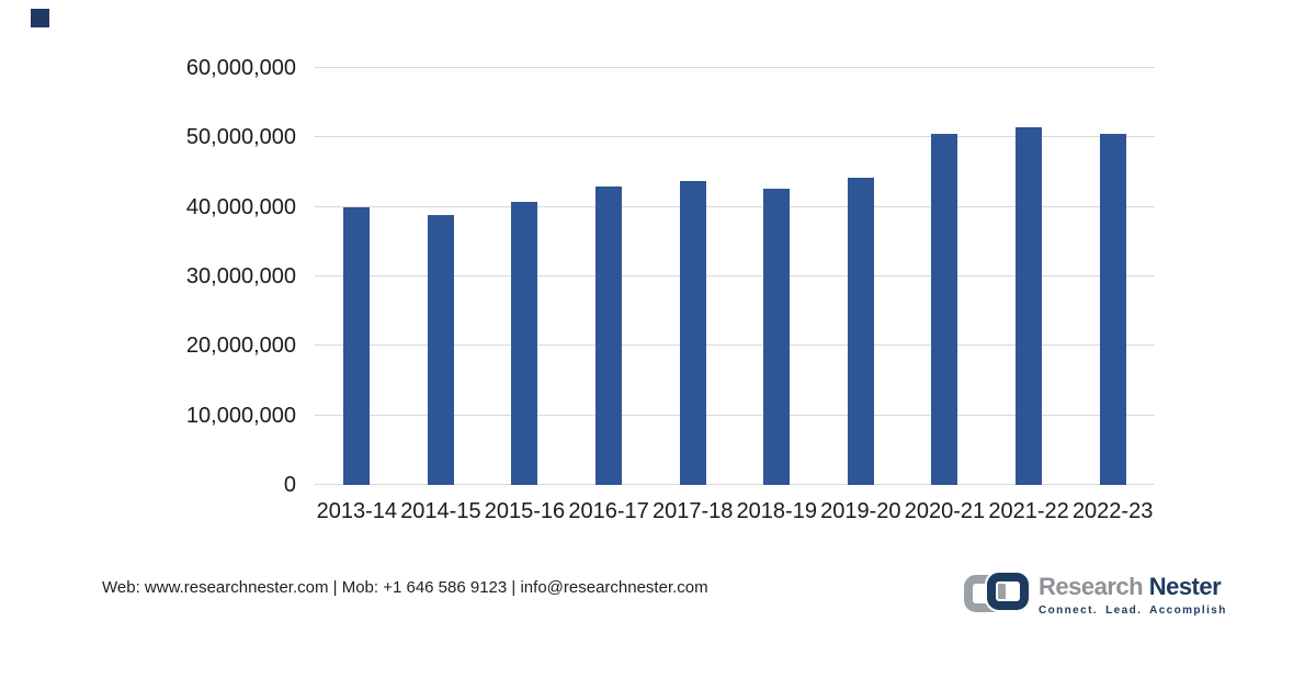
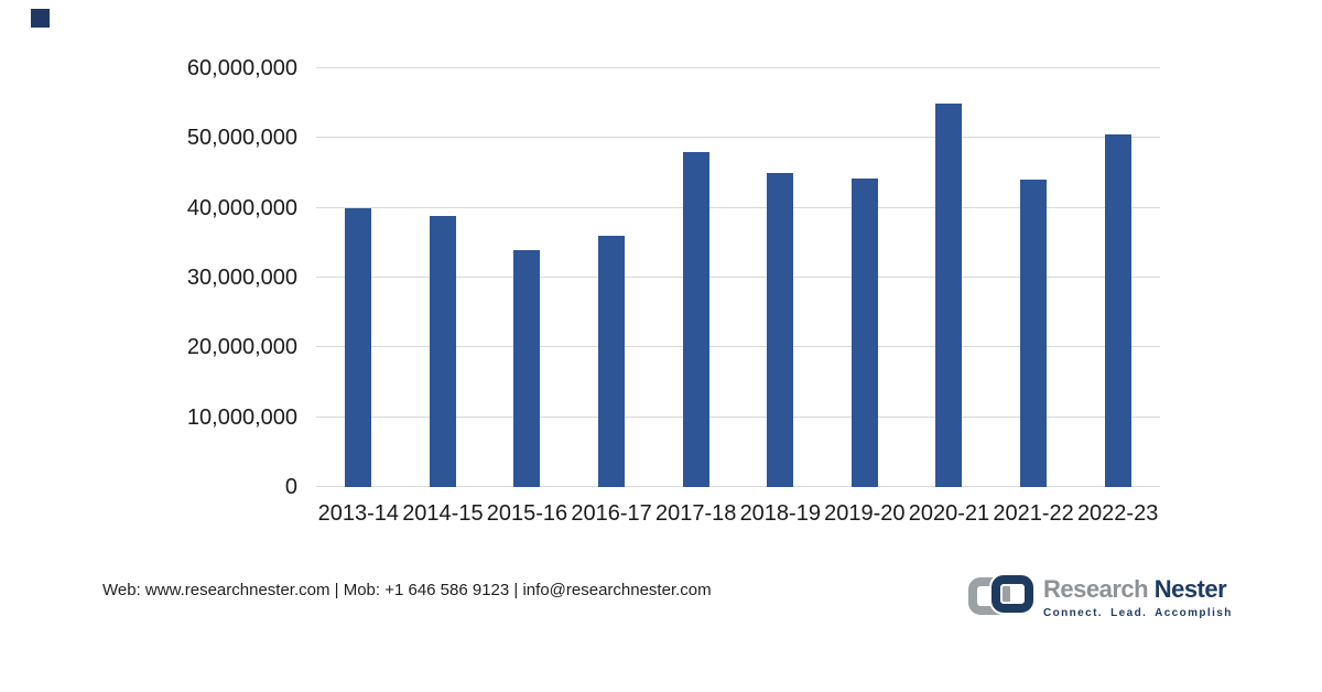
2015-16: 41000000 -> 34000000
2016-17: 43000000 -> 36000000
2017-18: 44000000 -> 48000000
2018-19: 43000000 -> 45000000
2020-21: 50000000 -> 55000000
2021-22: 52000000 -> 44000000
